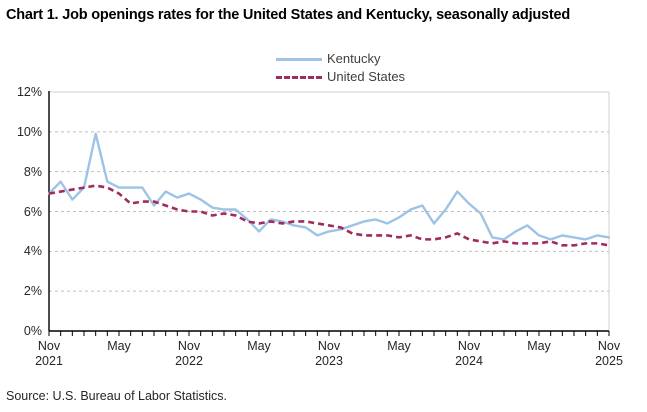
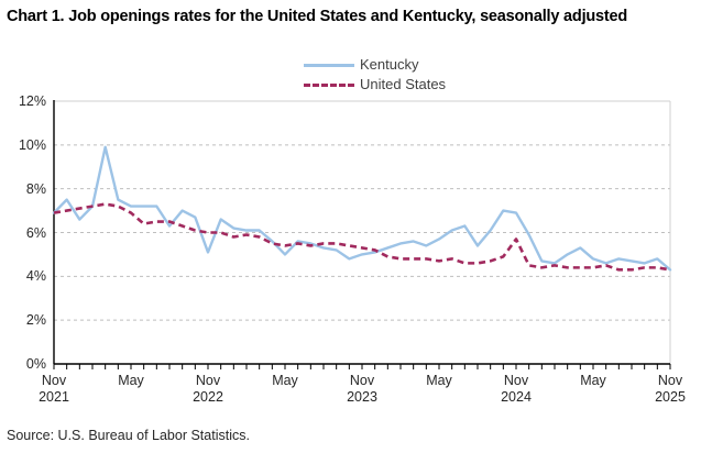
Kentucky/Nov 2022: 6.9% -> 5.1%
Kentucky/Nov 2024: 6.4% -> 6.9%
United States/Nov 2024: 4.6% -> 5.7%
Kentucky/Nov 2025: 4.7% -> 4.3%
